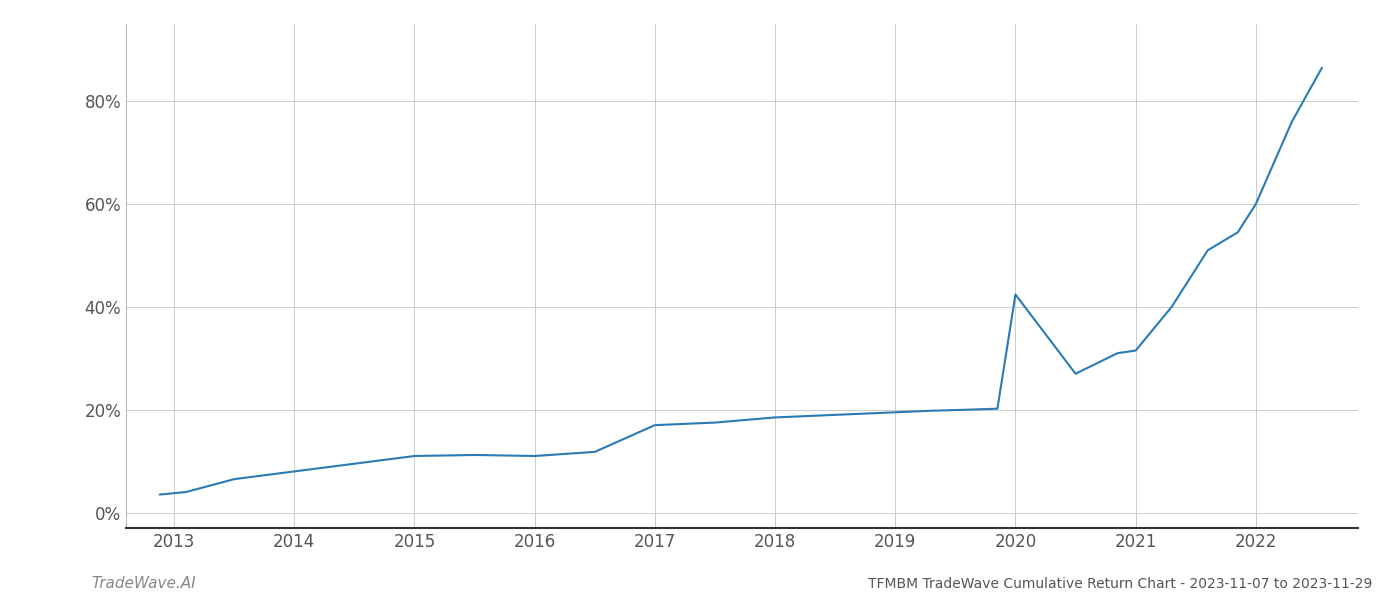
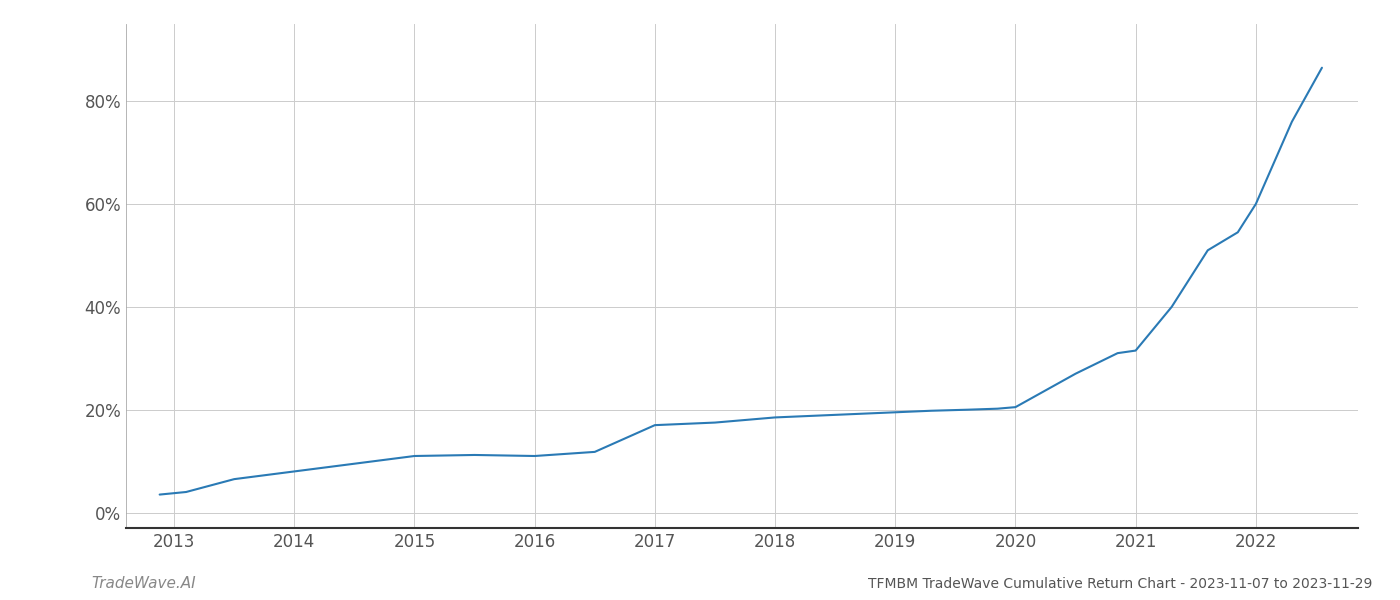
2020: 42.4% -> 20.5%
